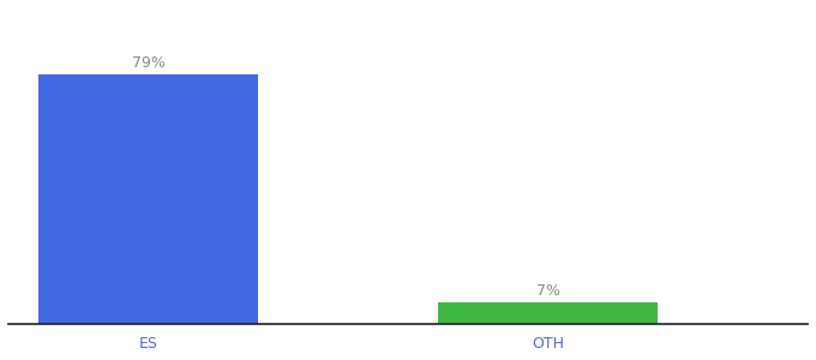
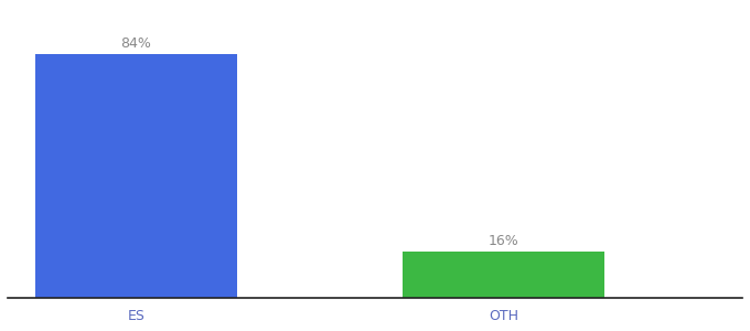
ES: 79% -> 84%
OTH: 7% -> 16%
